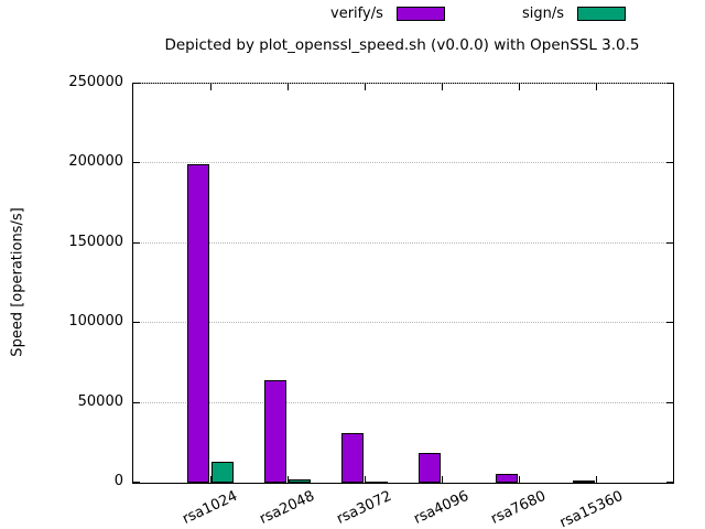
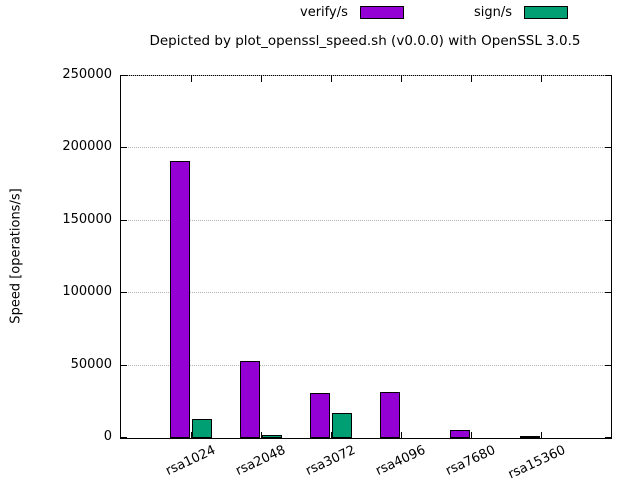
verify/s/rsa1024: 200000 -> 191000
verify/s/rsa2048: 64000 -> 53000
sign/s/rsa3072: 1000 -> 17000
verify/s/rsa4096: 18000 -> 32000
